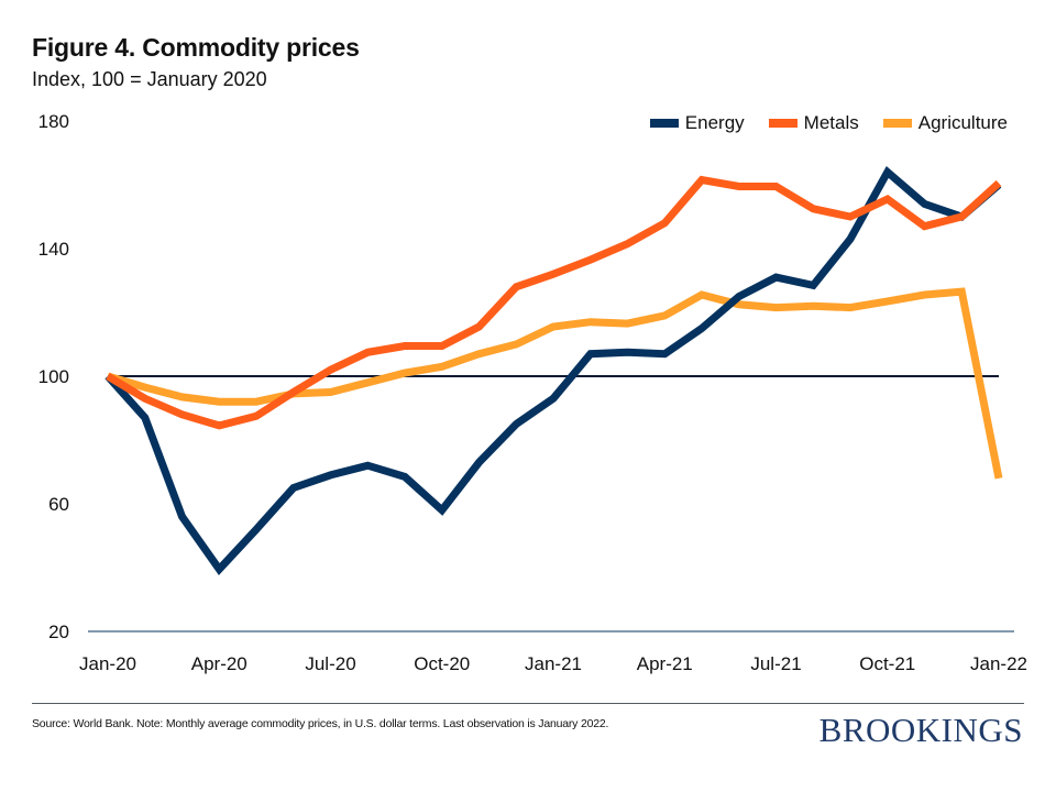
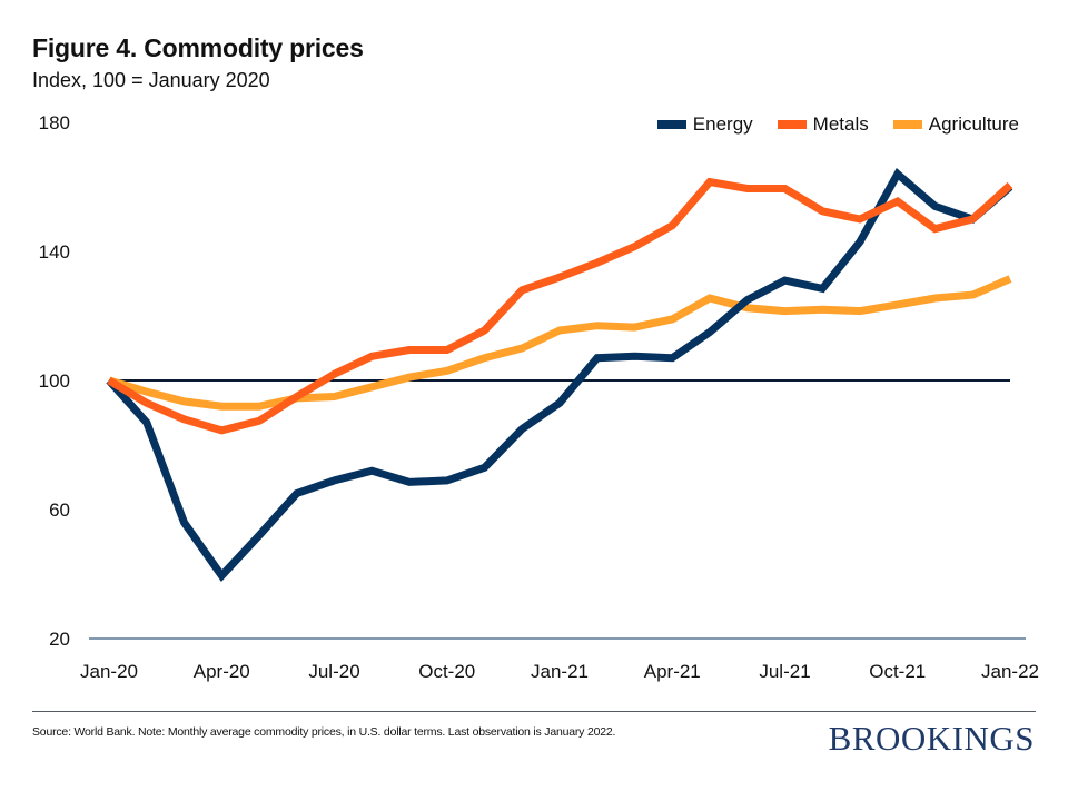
Energy/Oct-20: 58 -> 69
Agriculture/Jan-22: 68 -> 132
